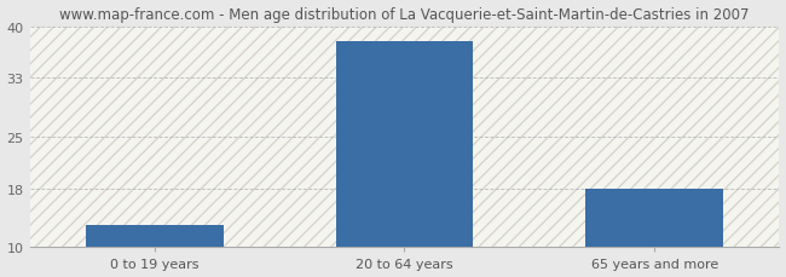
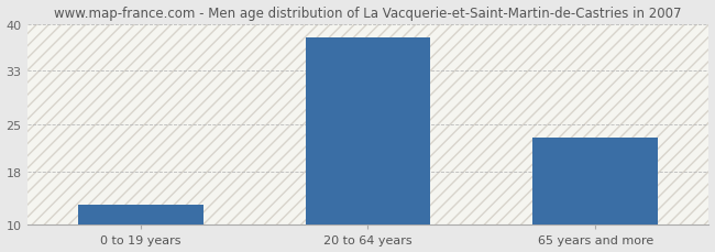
65 years and more: 18 -> 23
